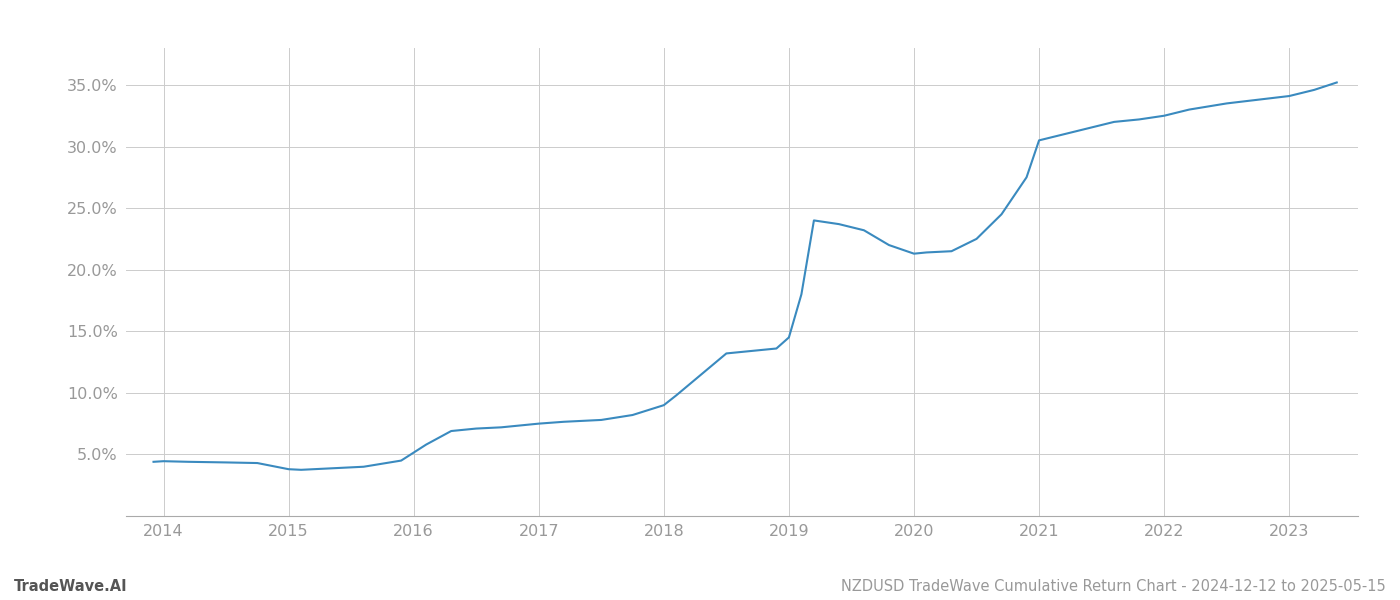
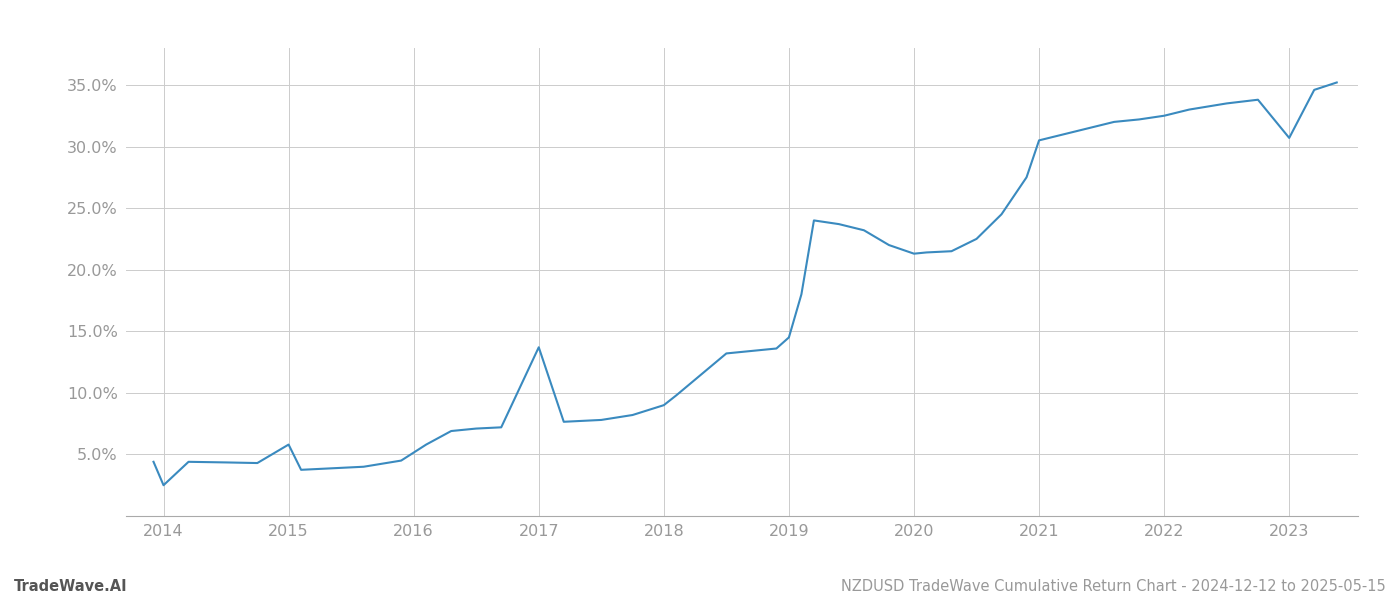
2014: 4.5% -> 2.5%
2015: 3.8% -> 5.8%
2017: 7.5% -> 13.7%
2023: 34.1% -> 30.7%
